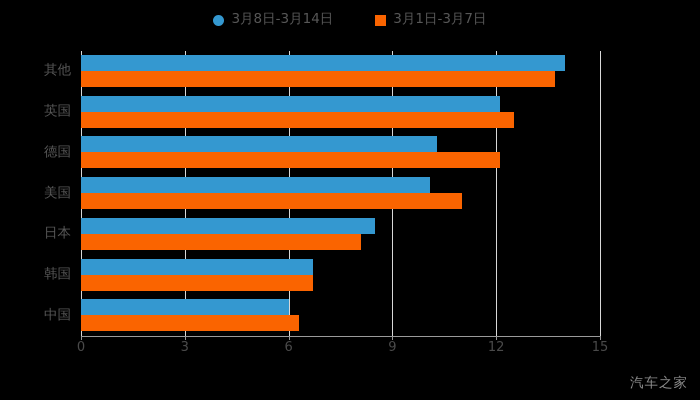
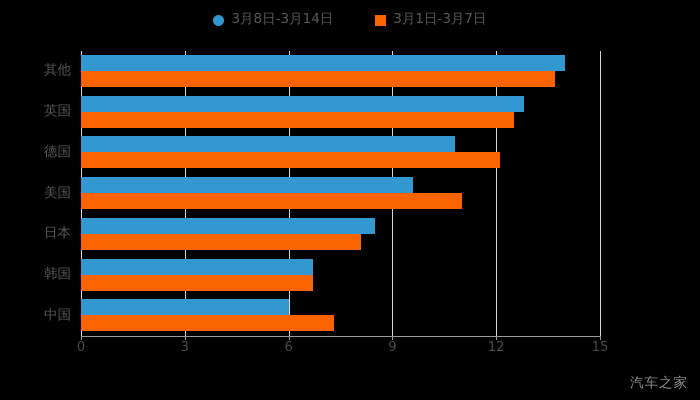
3月8日-3月14日/英国: 12.1 -> 12.8
3月8日-3月14日/德国: 10.3 -> 10.8
3月8日-3月14日/美国: 10.1 -> 9.6
3月1日-3月7日/中国: 6.3 -> 7.3
